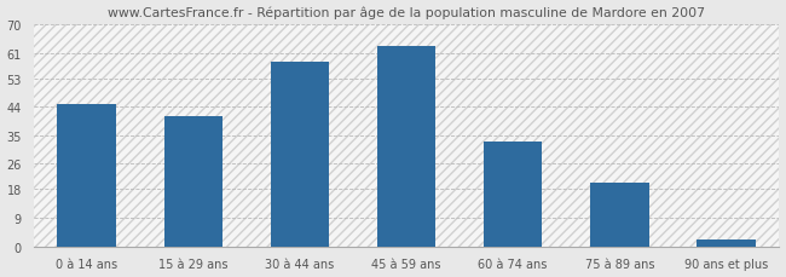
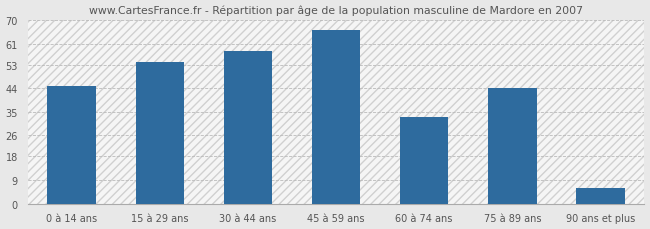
15 à 29 ans: 41 -> 54
45 à 59 ans: 63 -> 66
75 à 89 ans: 20 -> 44
90 ans et plus: 2 -> 6
